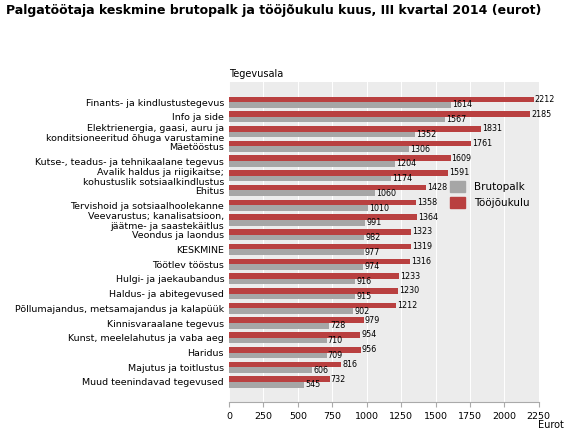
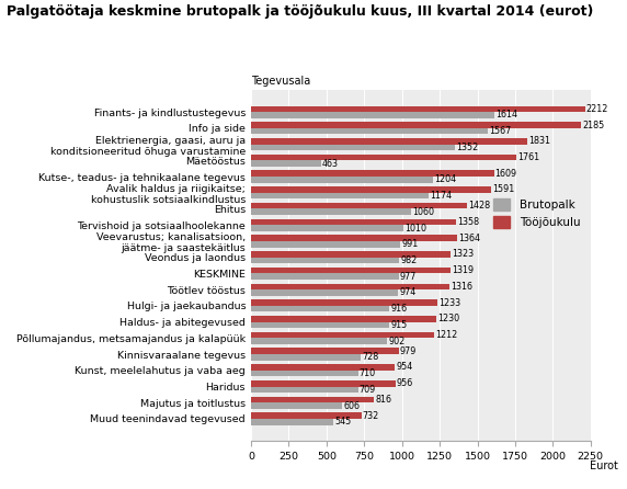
Brutopalk/Mäetööstus: 1306 -> 463
